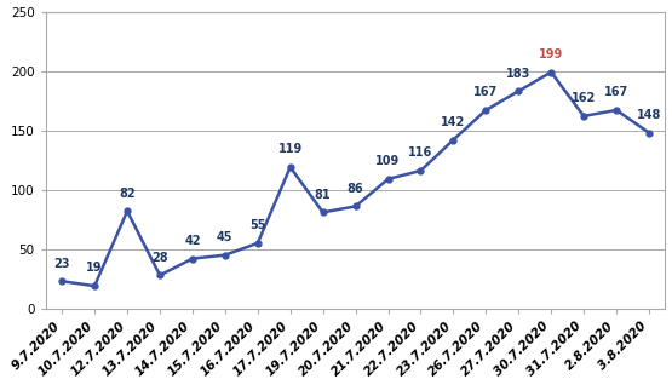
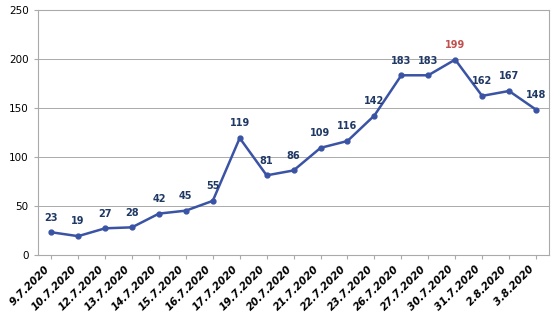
12.7.2020: 82 -> 27
26.7.2020: 167 -> 183
